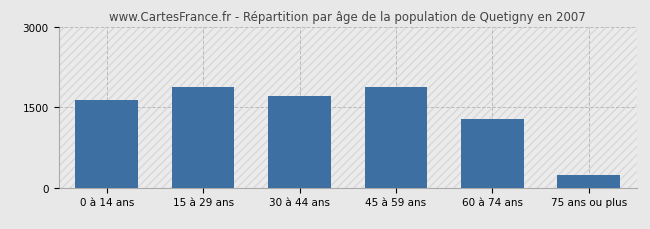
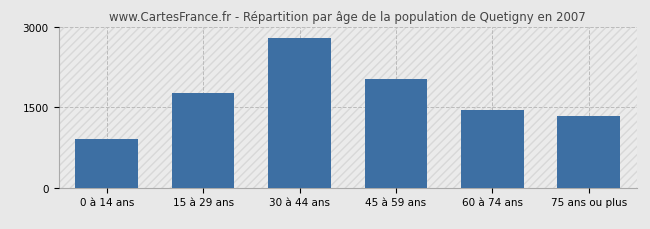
0 à 14 ans: 1640 -> 900
15 à 29 ans: 1870 -> 1760
30 à 44 ans: 1710 -> 2780
45 à 59 ans: 1880 -> 2020
60 à 74 ans: 1270 -> 1440
75 ans ou plus: 240 -> 1340
